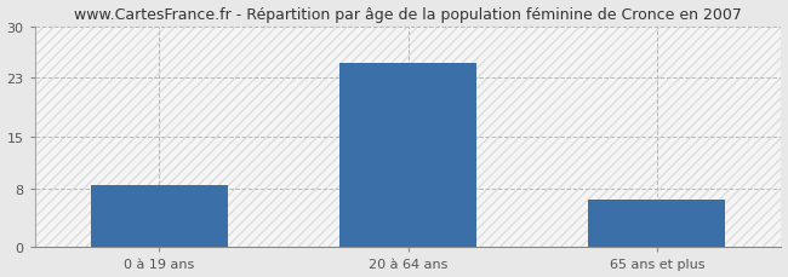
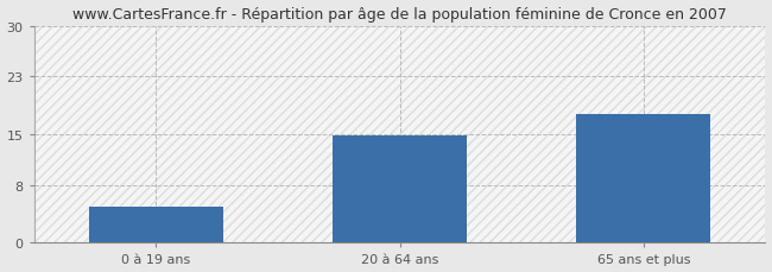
0 à 19 ans: 8.5 -> 5.0
20 à 64 ans: 25.0 -> 14.8
65 ans et plus: 6.5 -> 17.8
